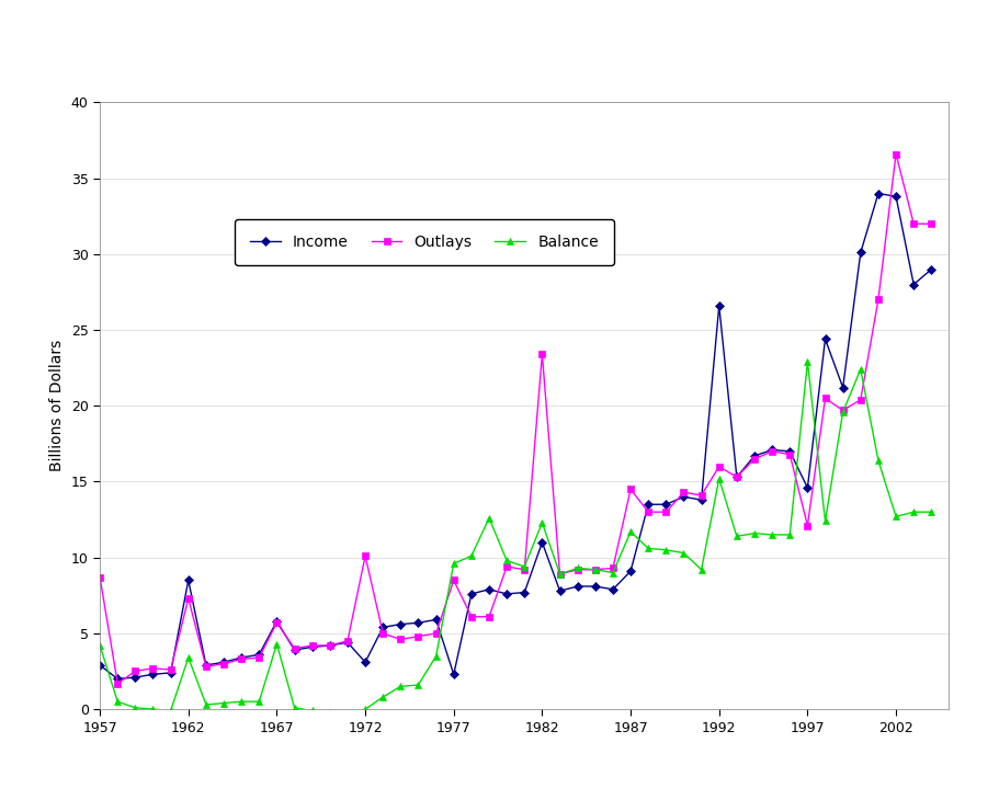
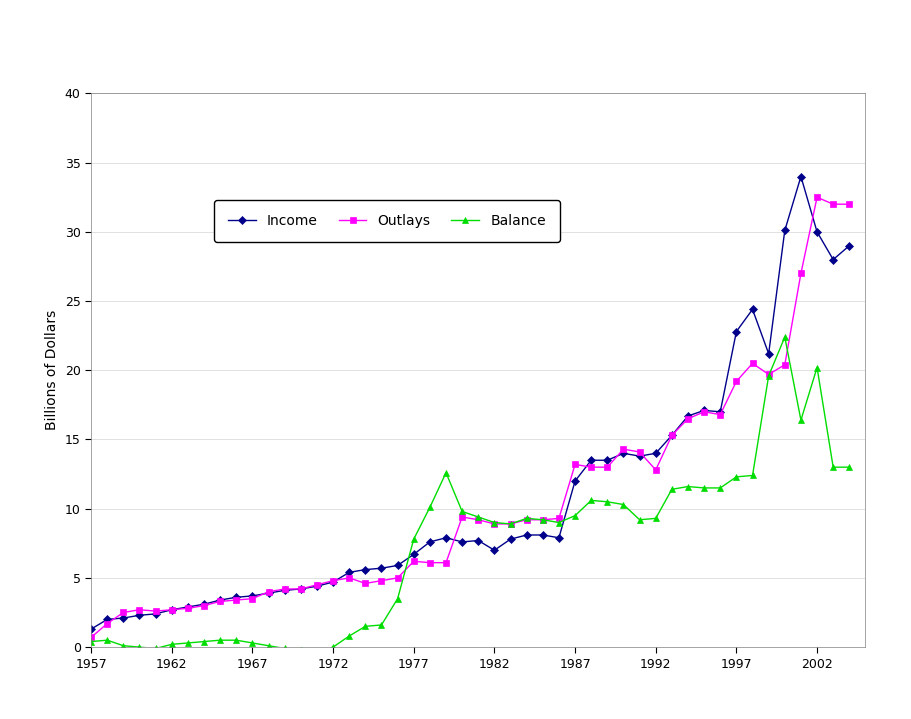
Income/1957: 2.9 -> 1.3
Outlays/1957: 8.7 -> 0.7
Balance/1957: 4.2 -> 0.4
Income/1962: 8.5 -> 2.7
Outlays/1962: 7.3 -> 2.7
Balance/1962: 3.4 -> 0.2
Income/1967: 5.8 -> 3.7
Outlays/1967: 5.7 -> 3.5
Balance/1967: 4.3 -> 0.3
Income/1972: 3.1 -> 4.7
Outlays/1972: 10.1 -> 4.8
Income/1977: 2.3 -> 6.7
Outlays/1977: 8.5 -> 6.2
Balance/1977: 9.6 -> 7.8
Income/1982: 11.0 -> 7.0
Outlays/1982: 23.4 -> 8.9
Balance/1982: 12.3 -> 9.0
Income/1987: 9.1 -> 12.0
Outlays/1987: 14.5 -> 13.2
Balance/1987: 11.7 -> 9.5
Income/1992: 26.6 -> 14.0
Outlays/1992: 16.0 -> 12.8
Balance/1992: 15.2 -> 9.3
Income/1997: 14.6 -> 22.8
Outlays/1997: 12.1 -> 19.2
Balance/1997: 22.9 -> 12.3
Income/2002: 33.8 -> 30.0
Outlays/2002: 36.6 -> 32.5
Balance/2002: 12.7 -> 20.2
